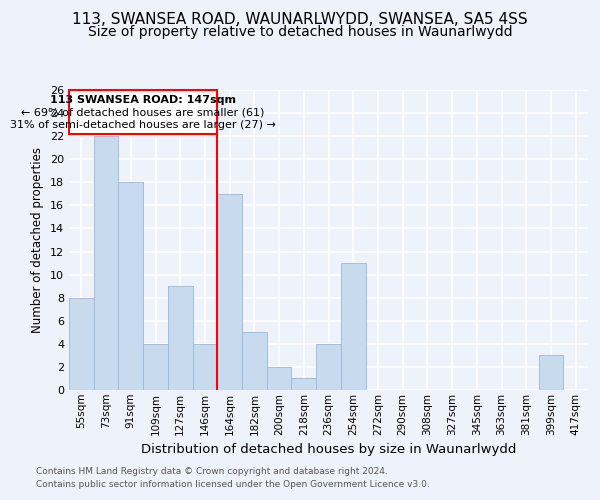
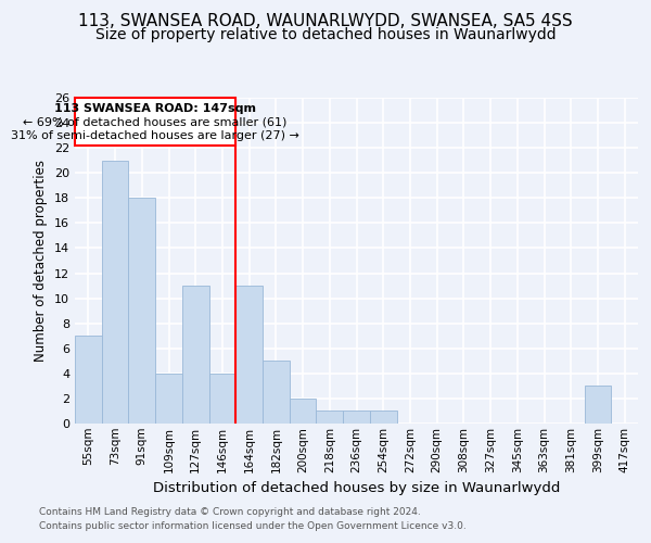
55sqm: 8 -> 7
73sqm: 22 -> 21
127sqm: 9 -> 11
164sqm: 17 -> 11
236sqm: 4 -> 1
254sqm: 11 -> 1
